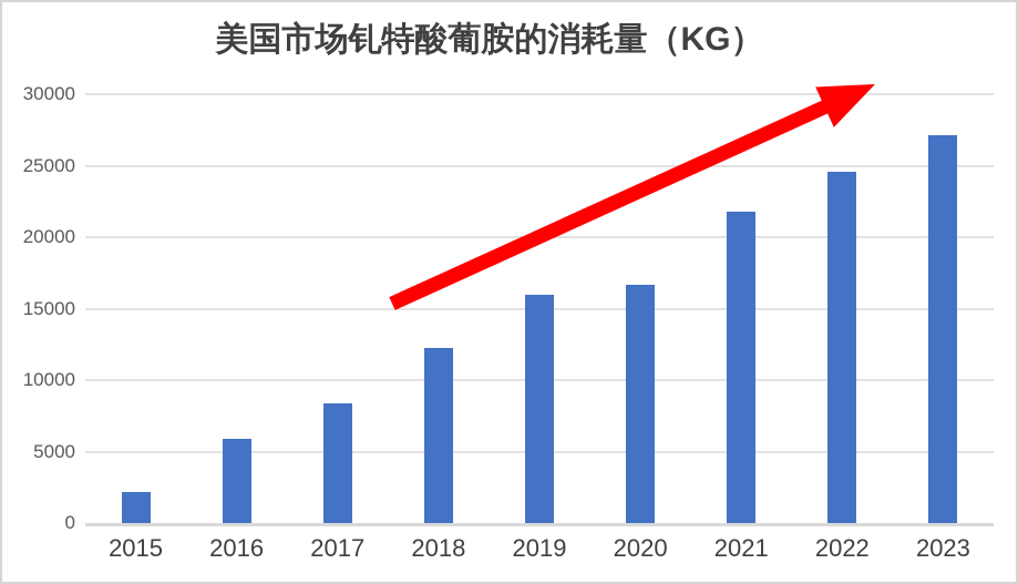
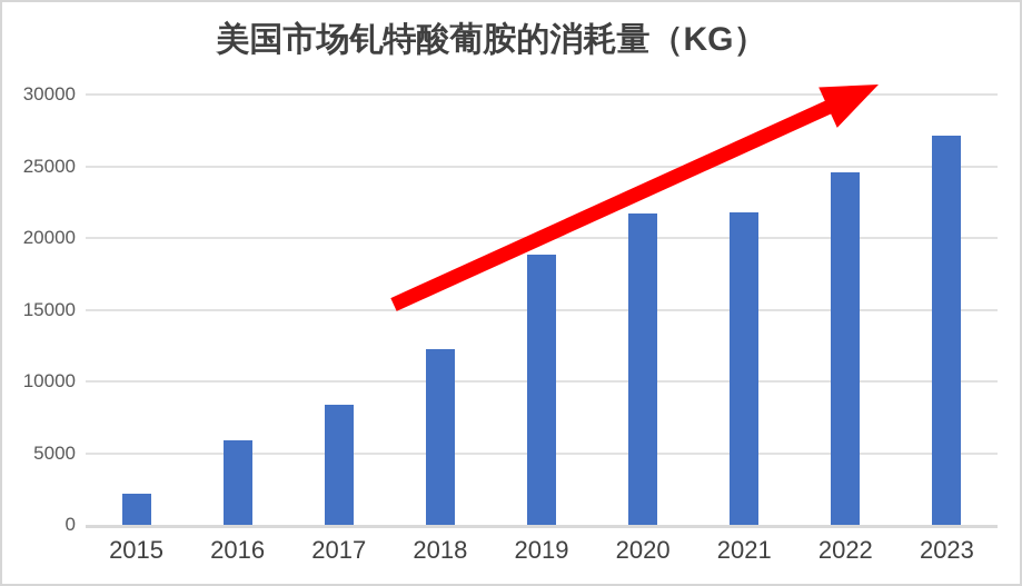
2019: 16000 -> 18800
2020: 16700 -> 21700
